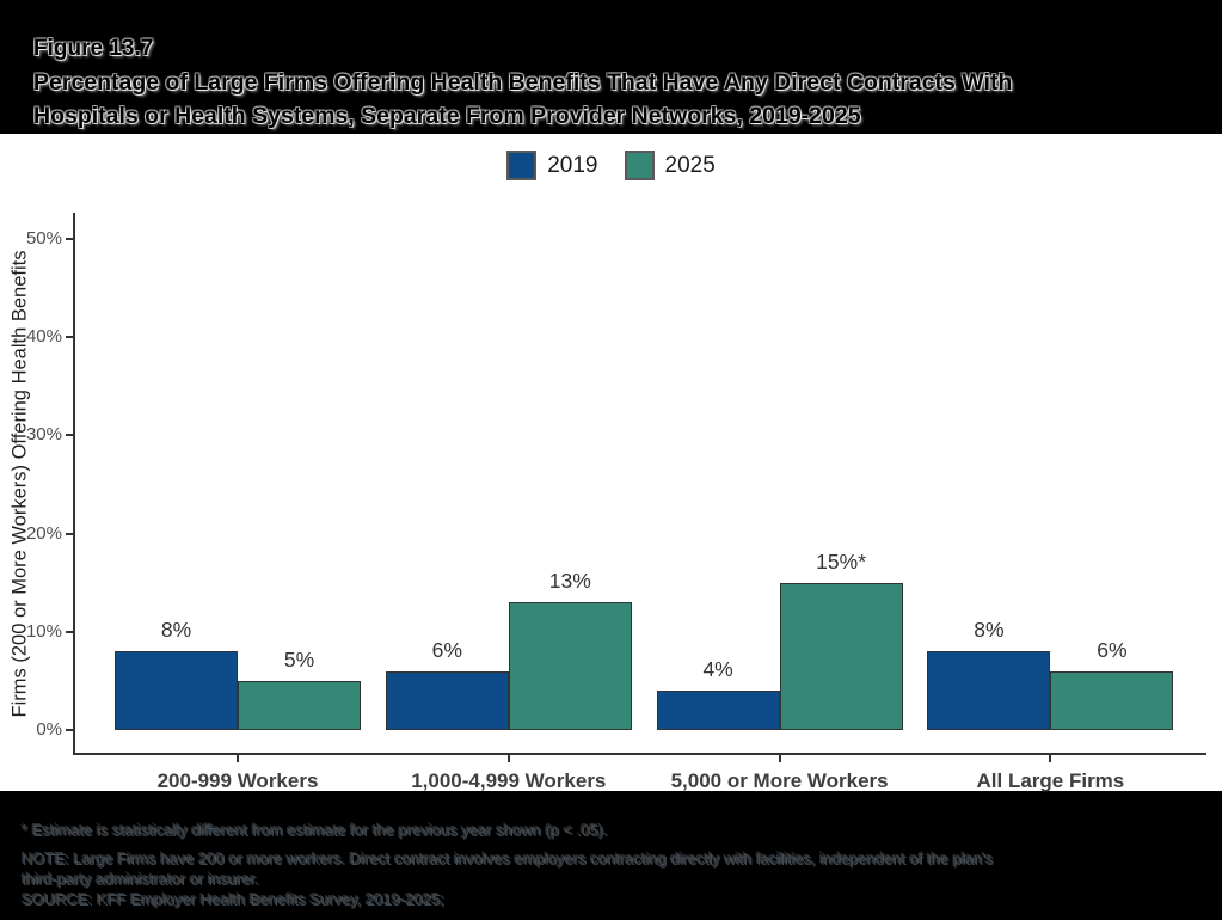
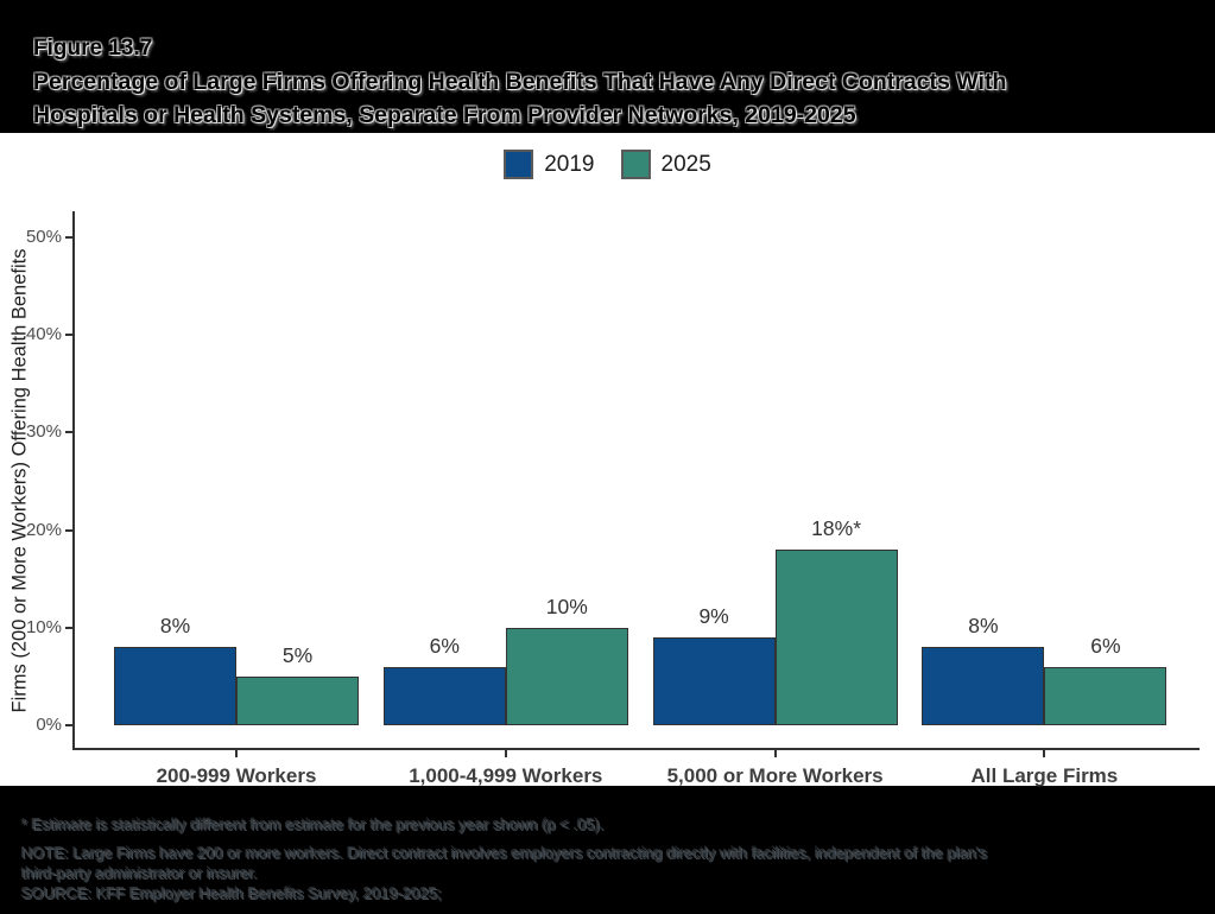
2025/1,000-4,999 Workers: 13% -> 10%
2019/5,000 or More Workers: 4% -> 9%
2025/5,000 or More Workers: 15 -> 18
